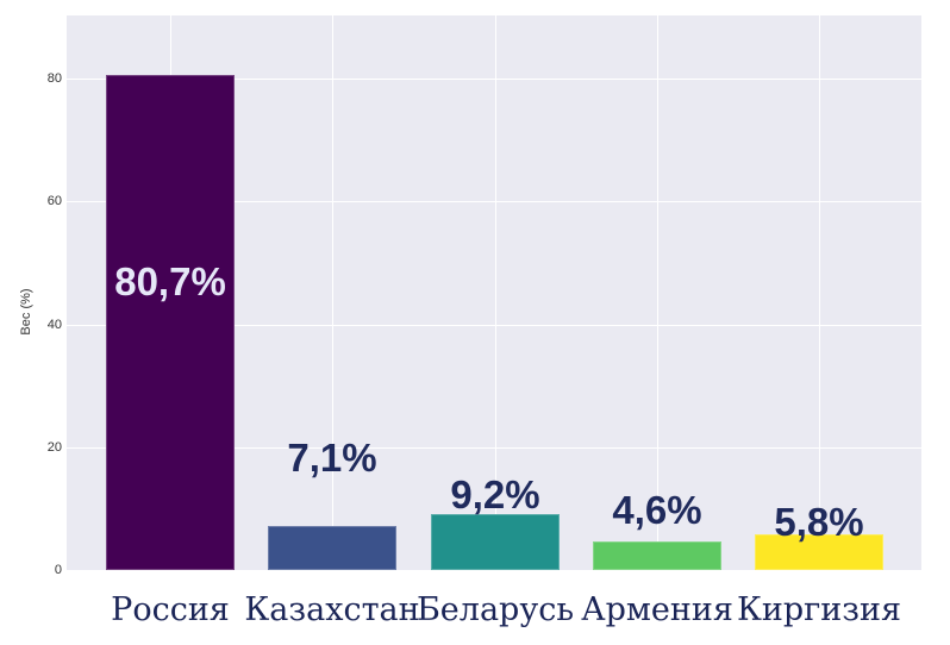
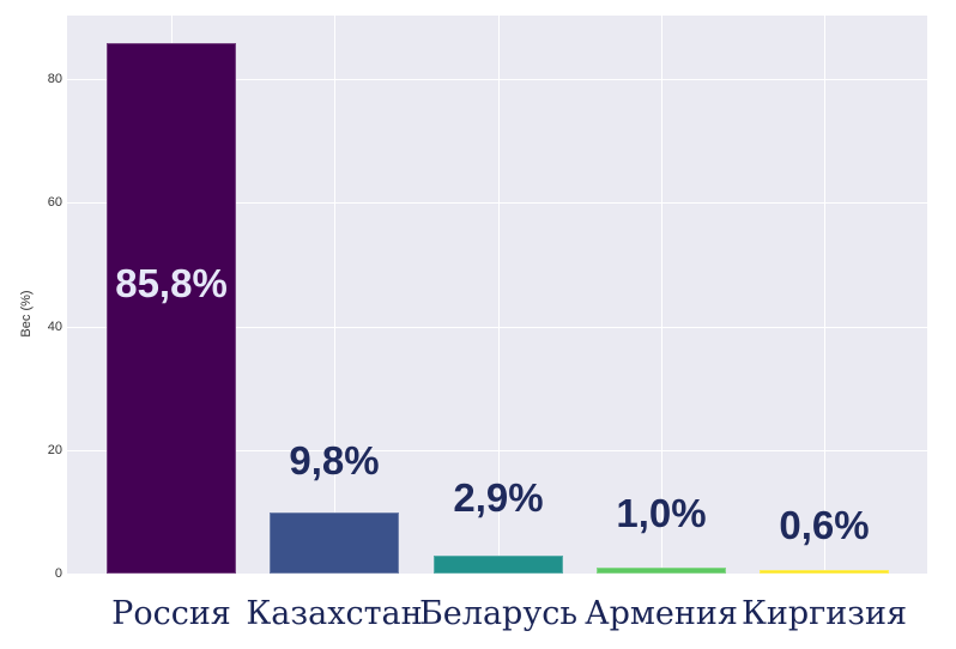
Россия: 80,7% -> 85,8%
Казахстан: 7,1% -> 9,8%
Беларусь: 9,2% -> 2,9%
Армения: 4,6% -> 1,0%
Киргизия: 5,8% -> 0,6%
